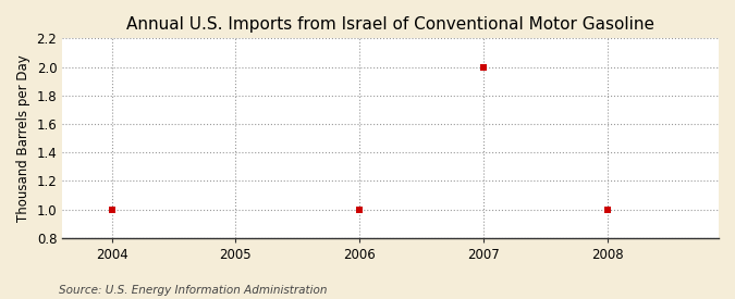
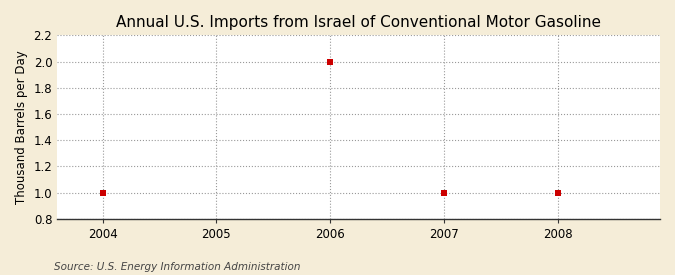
2006: 1 -> 2
2007: 2 -> 1
